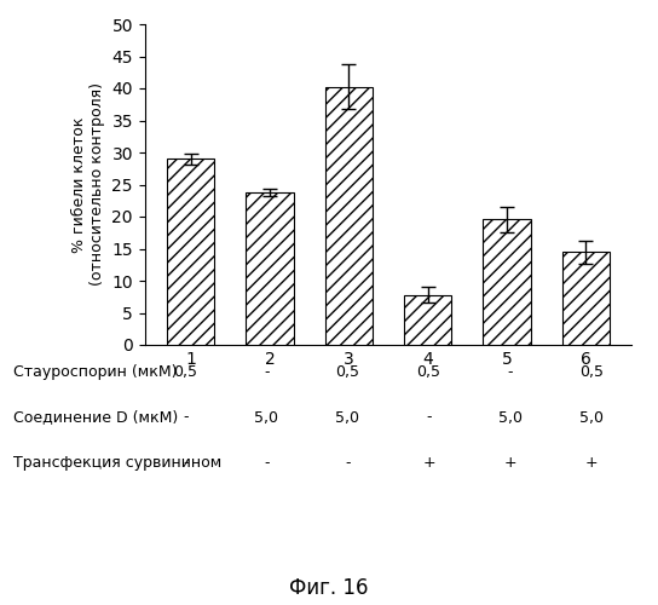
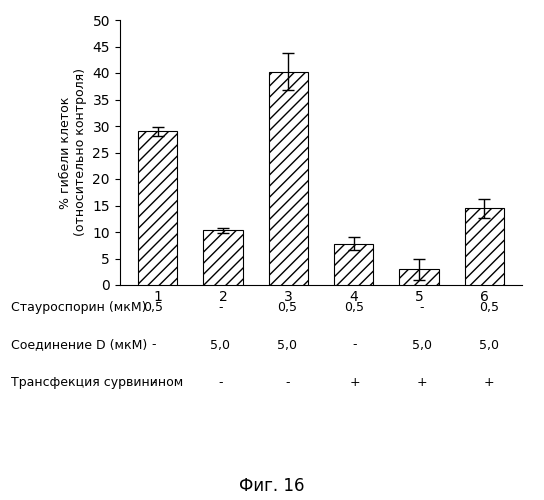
2: 23.8 -> 10.3
5: 19.6 -> 3.0
